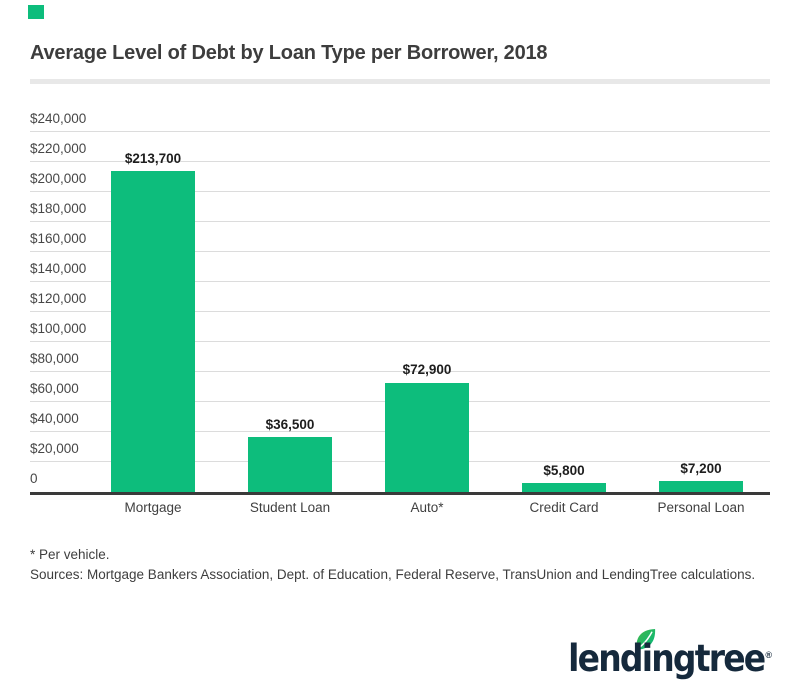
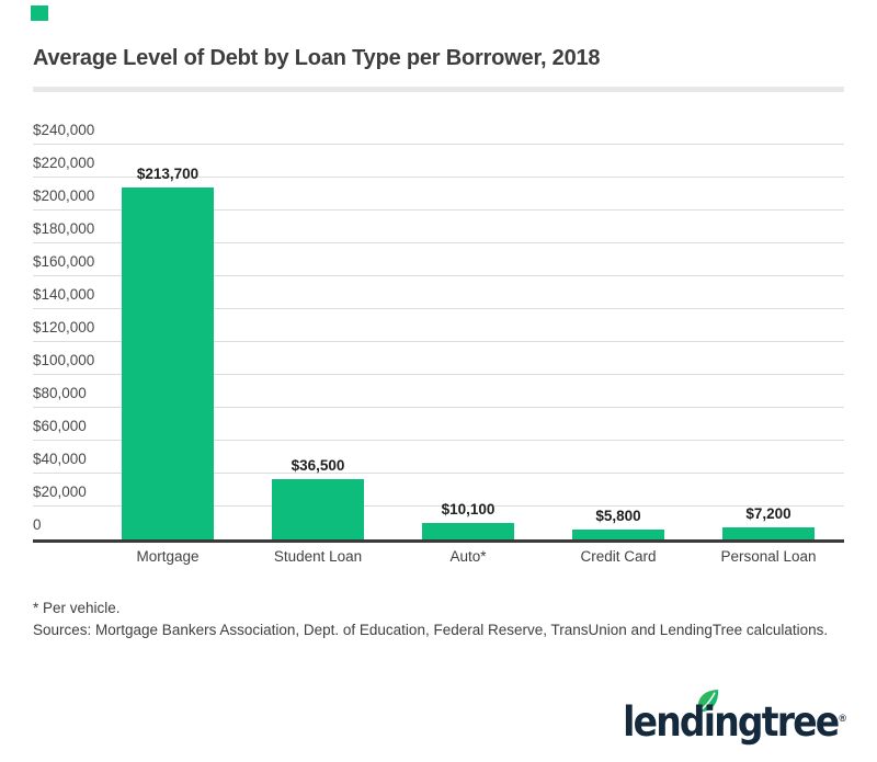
Auto*: $72,900 -> $10,100
